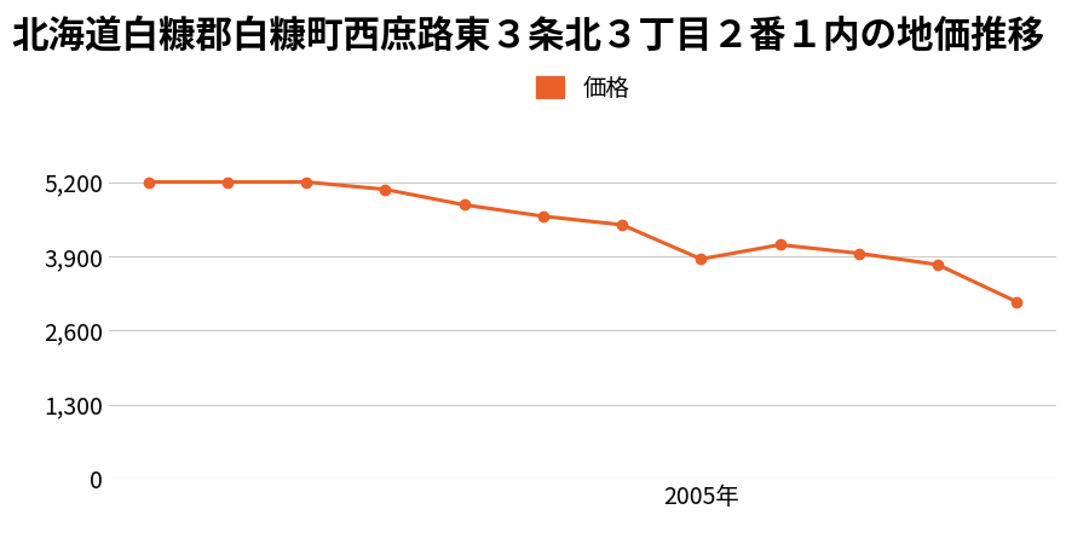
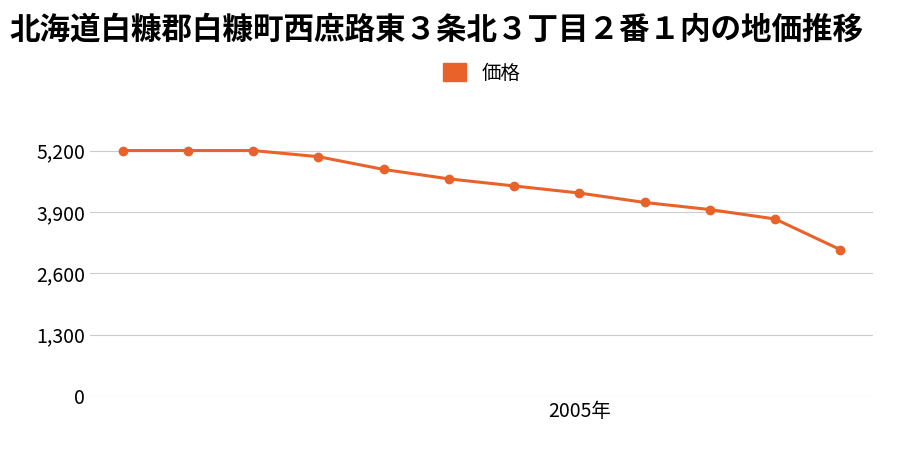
2005年: 3,850 -> 4,300
